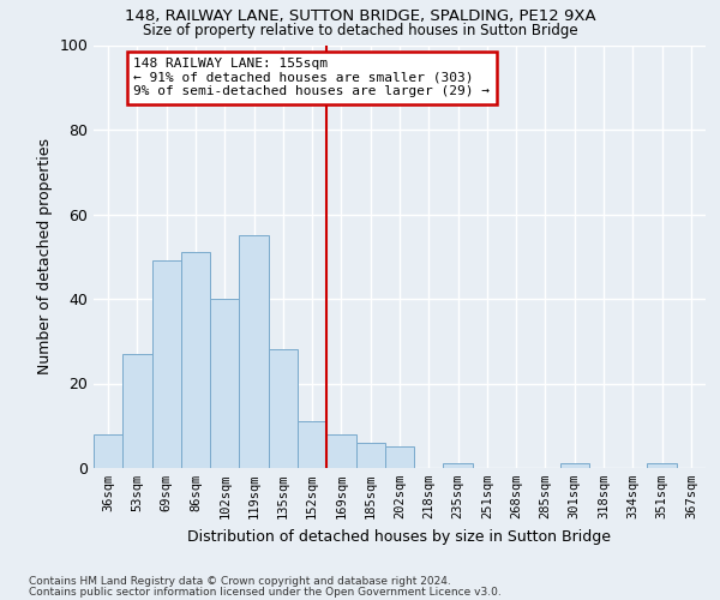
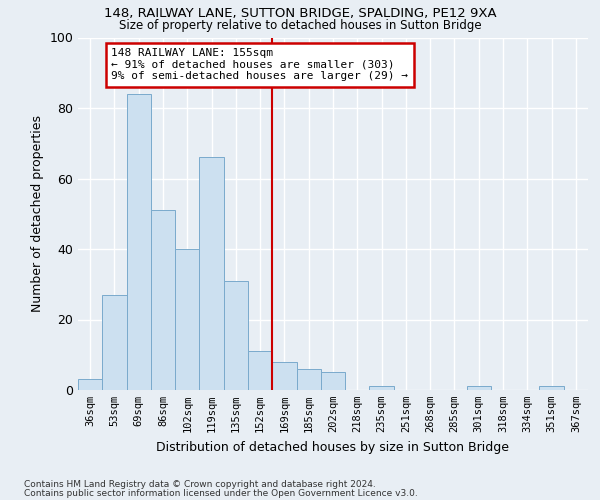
36sqm: 8 -> 3
69sqm: 49 -> 84
119sqm: 55 -> 66
135sqm: 28 -> 31
